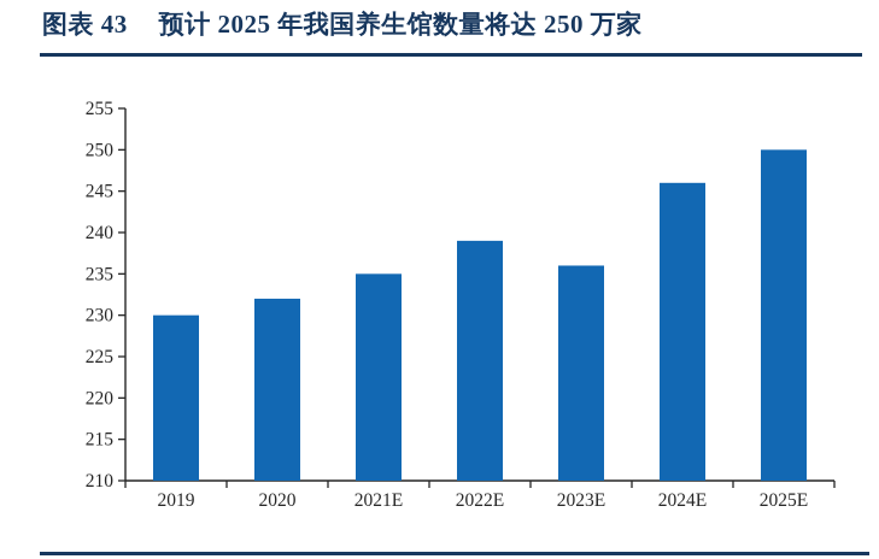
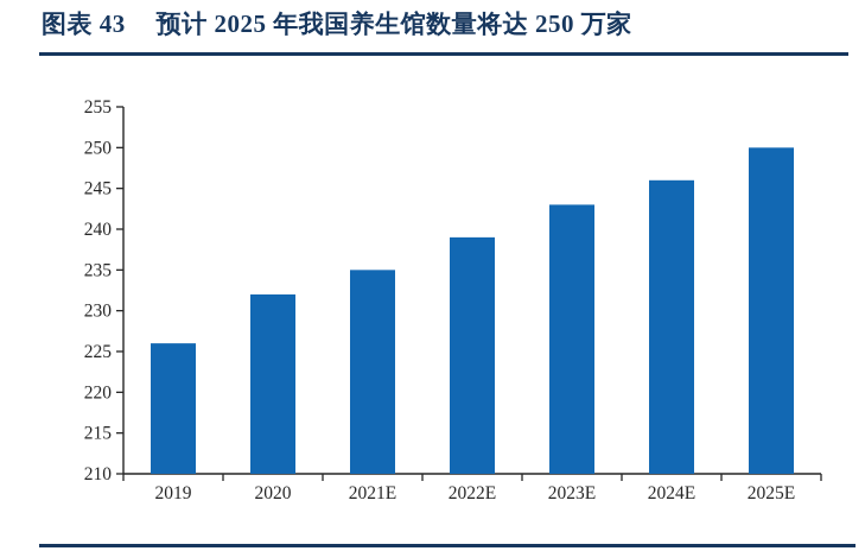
2019: 230 -> 226
2023E: 236 -> 243
